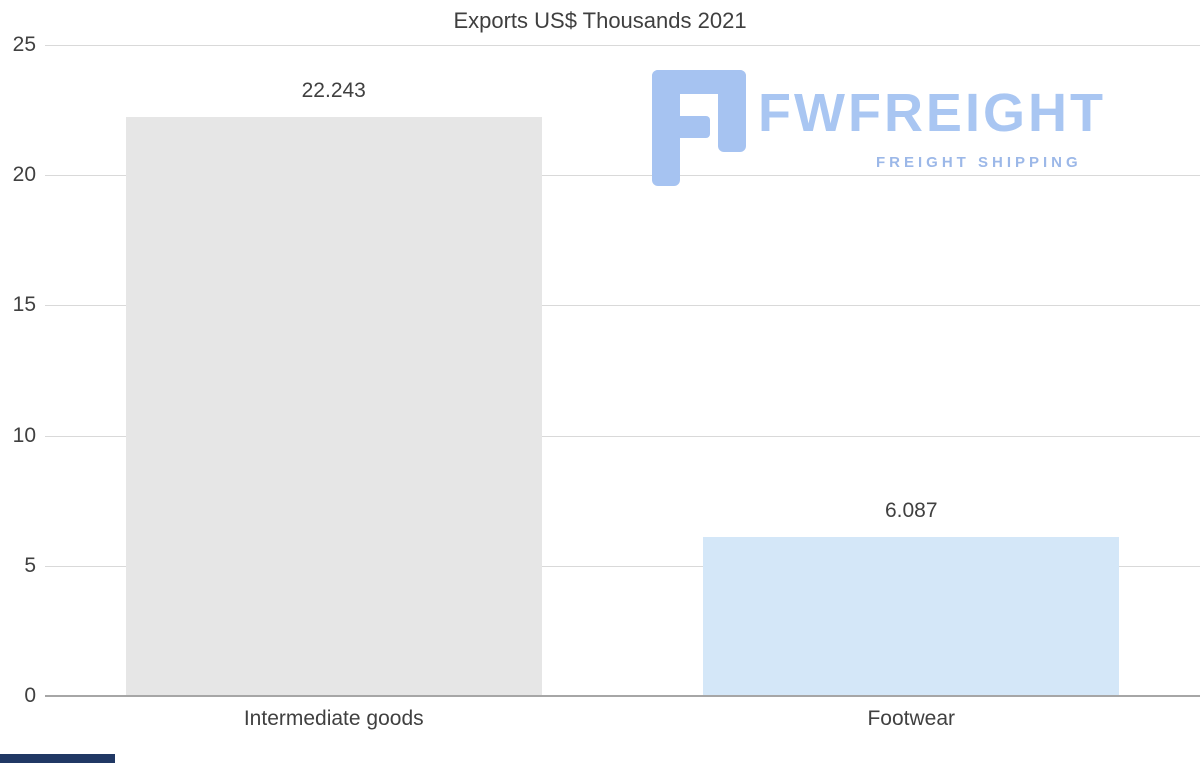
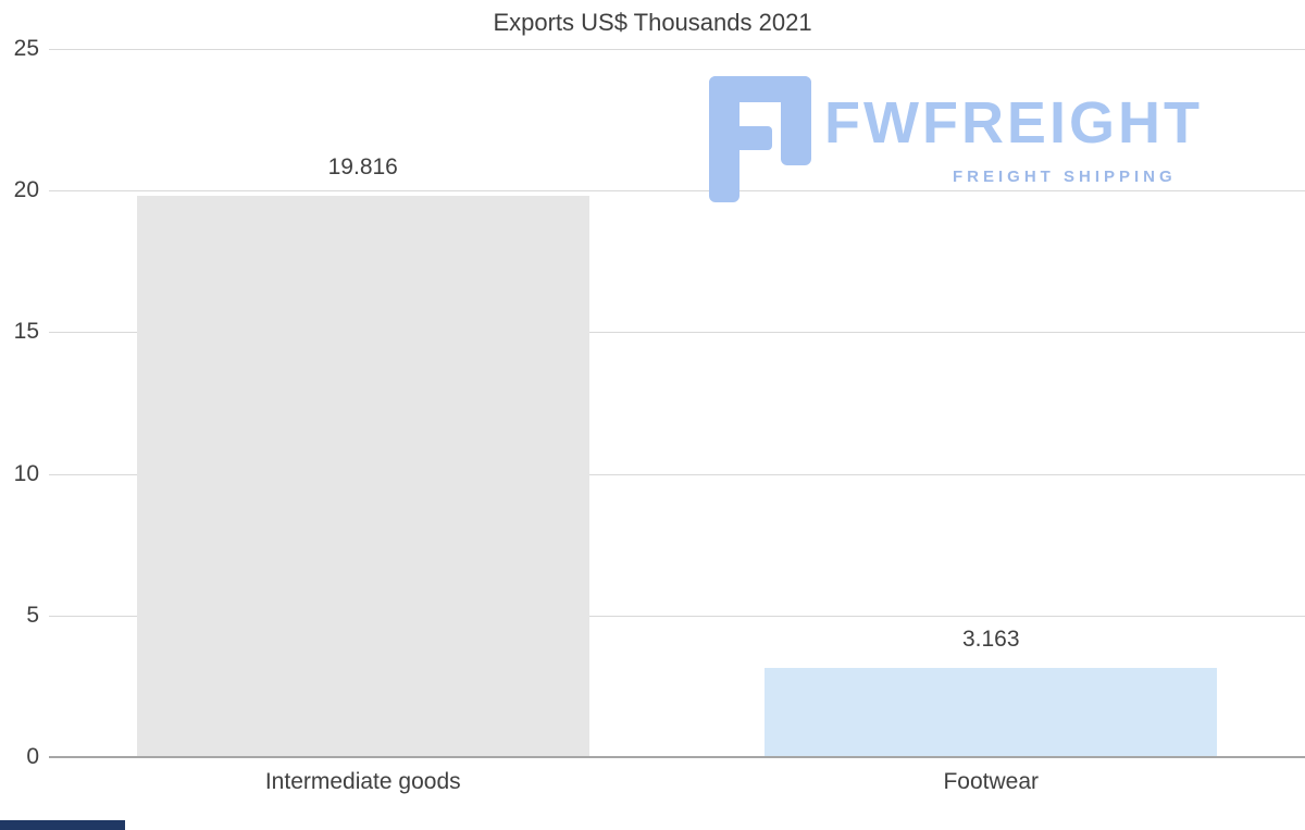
Intermediate goods: 22.243 -> 19.816
Footwear: 6.087 -> 3.163
